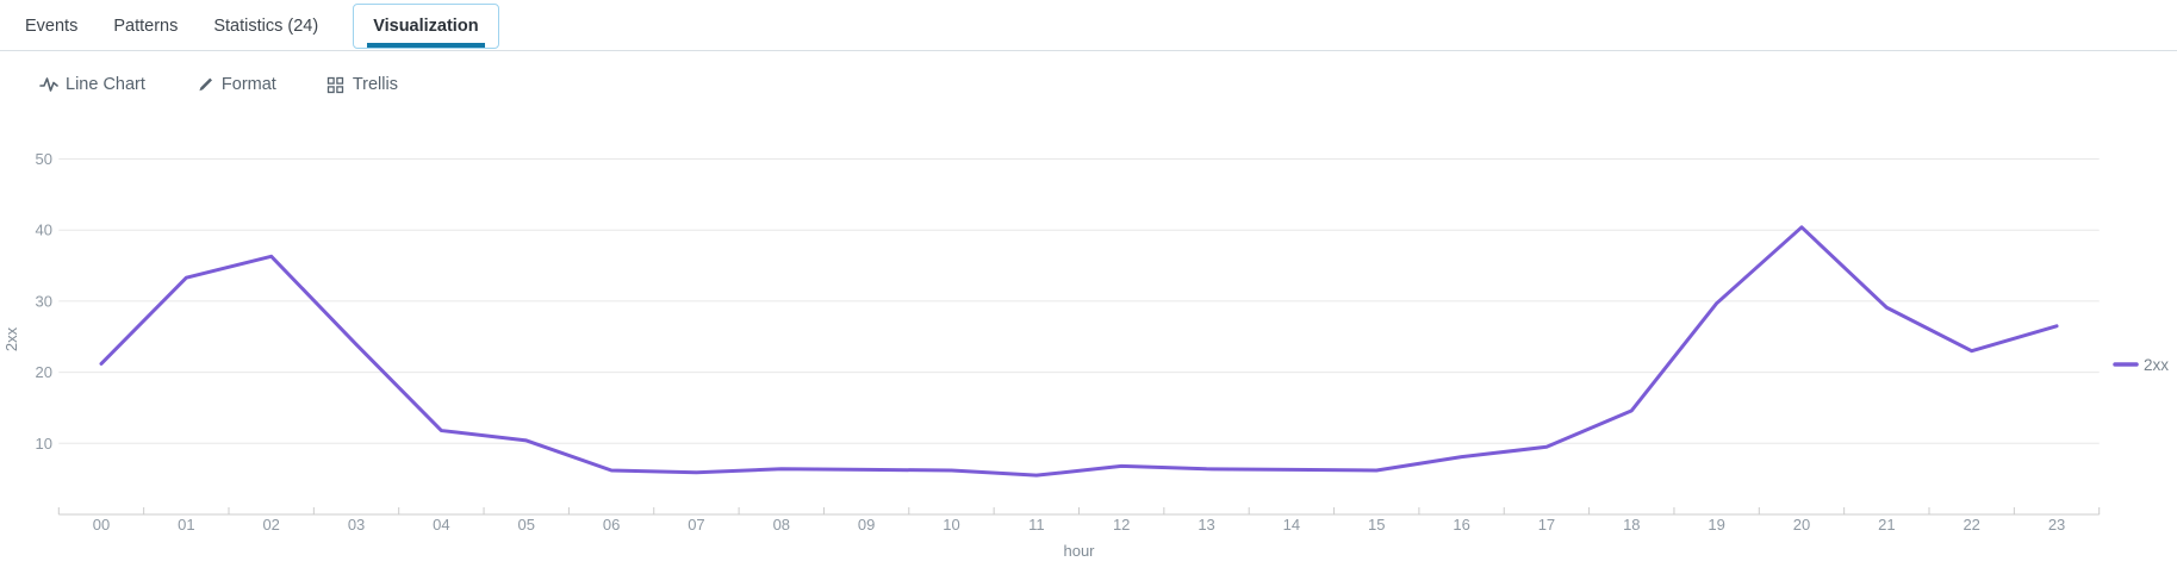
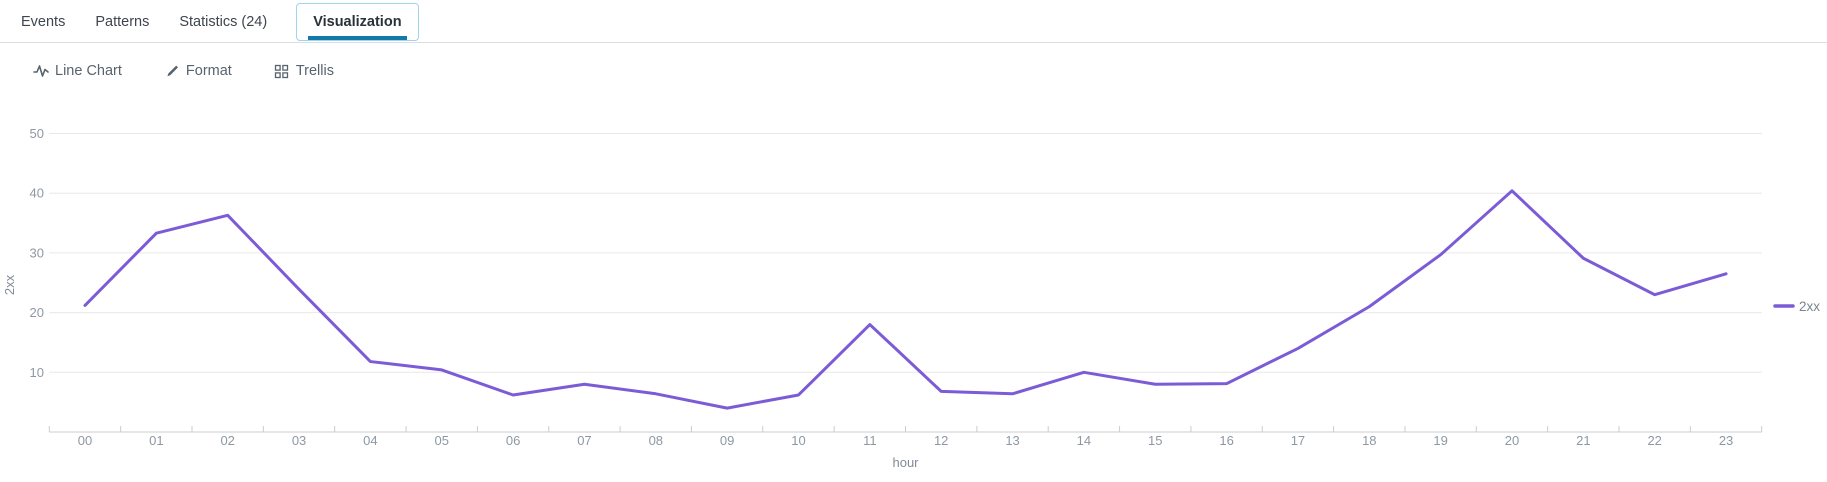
07: 6 -> 8
09: 6 -> 4
11: 6 -> 18
14: 6 -> 10
15: 6 -> 8
17: 10 -> 14
18: 15 -> 21
